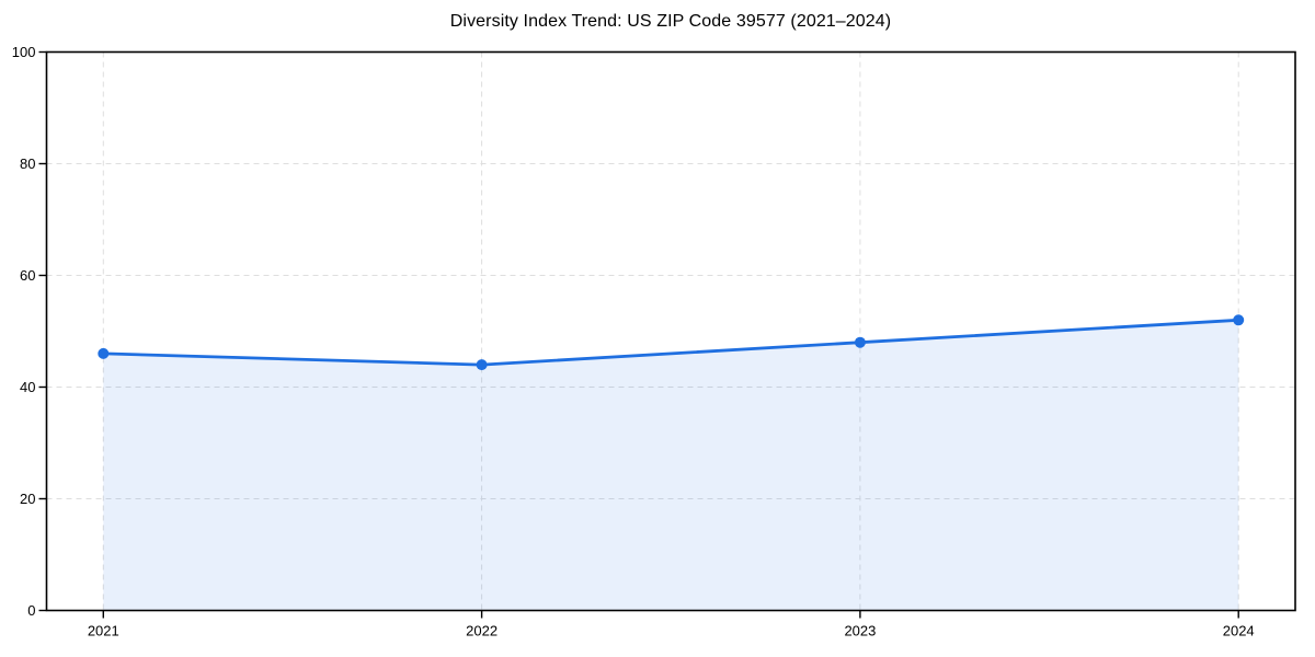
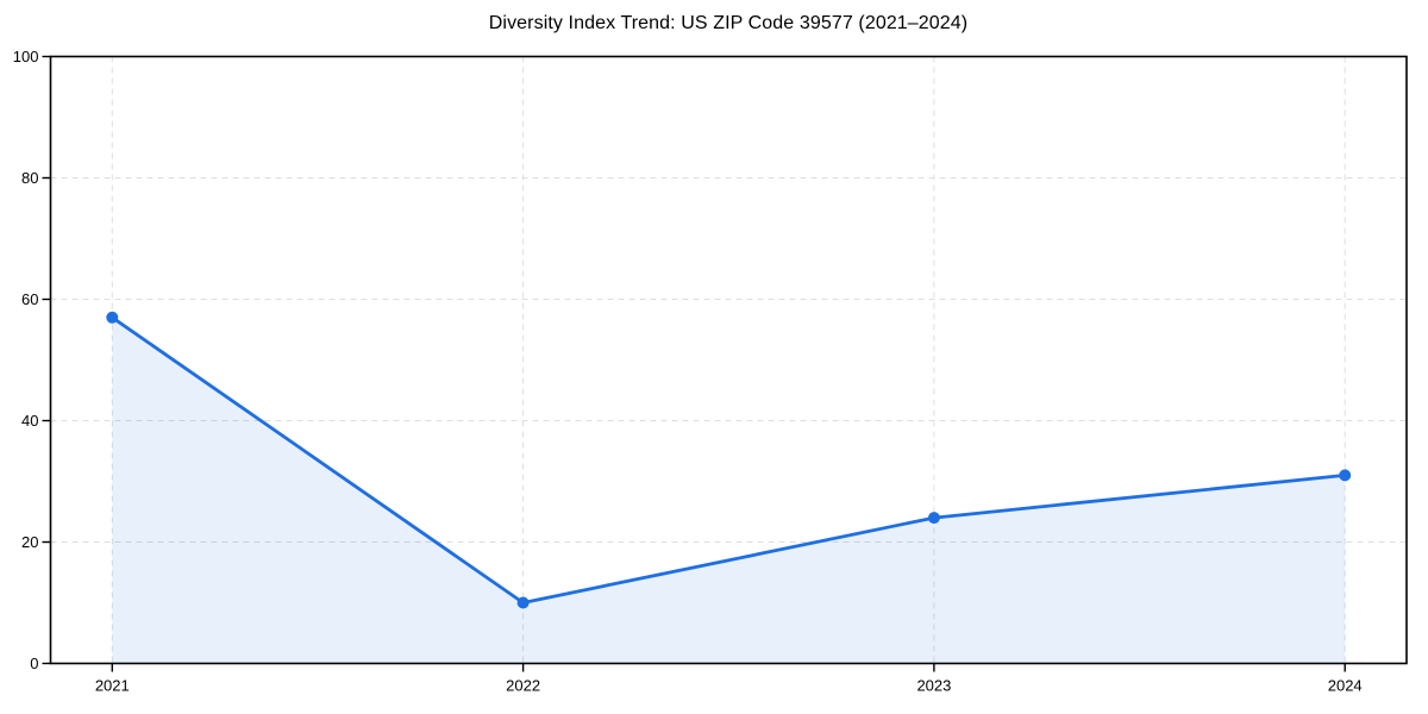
2021: 46 -> 57
2022: 44 -> 10
2023: 48 -> 24
2024: 52 -> 31
